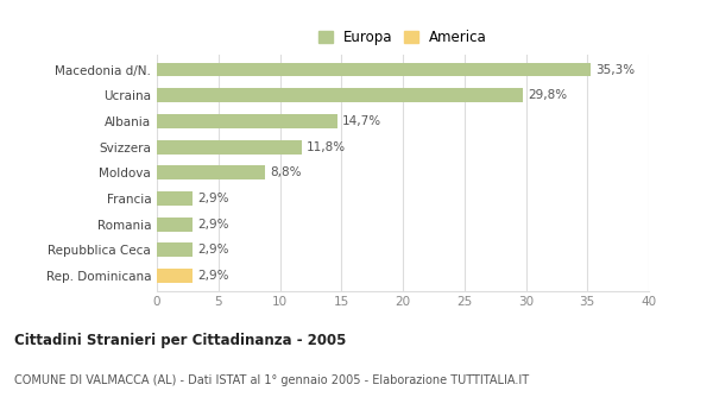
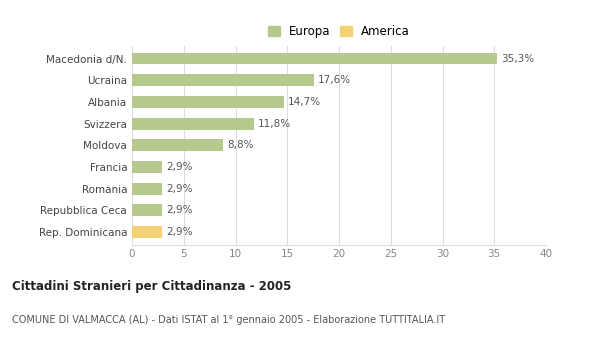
Ucraina: 29,8% -> 17,6%
